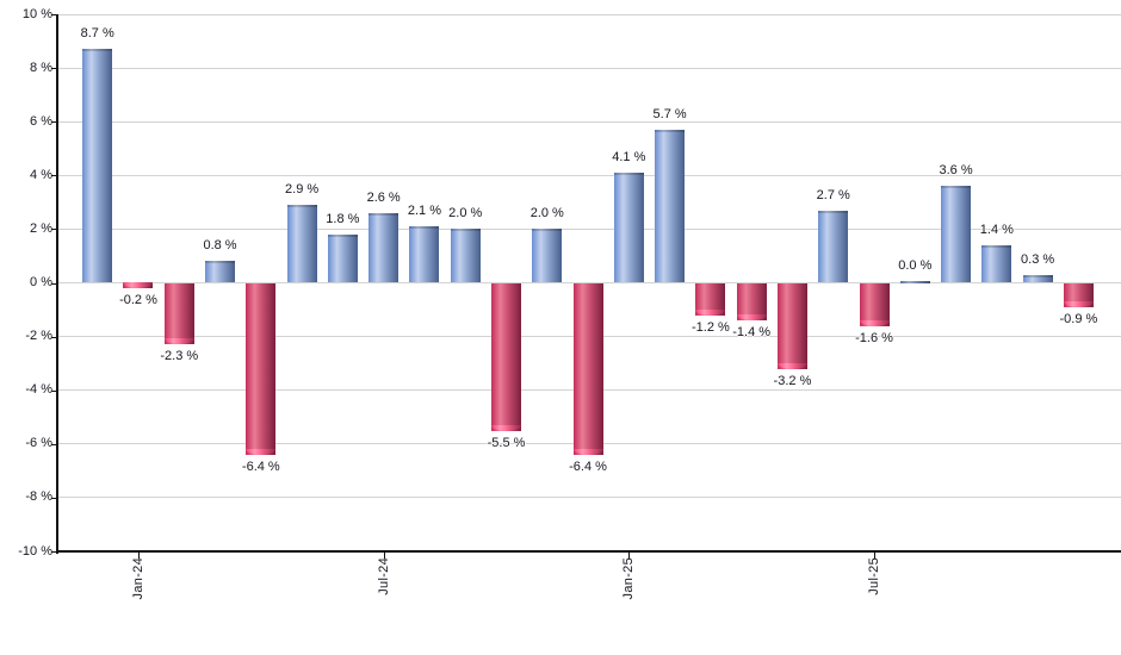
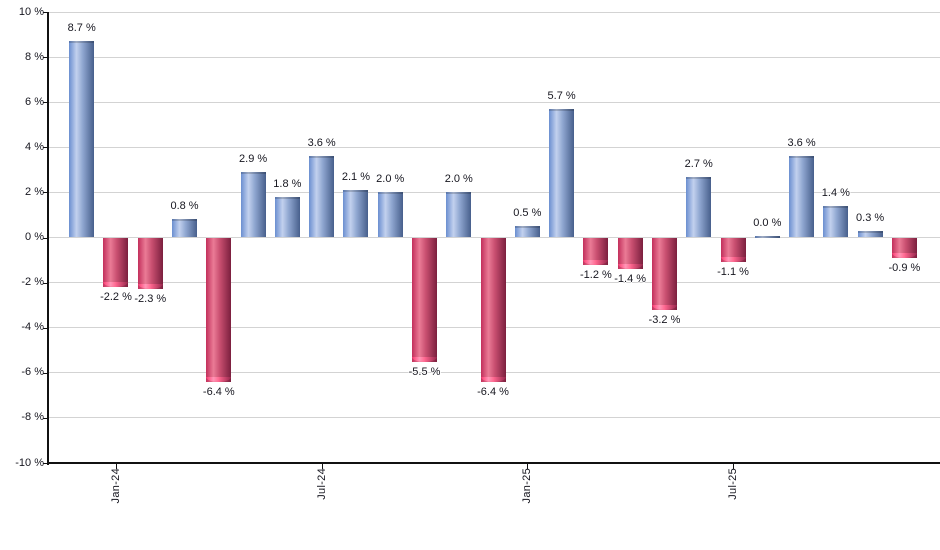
Jan-24: -0.2 -> -2.2
Jul-24: 2.6 -> 3.6
Jan-25: 4.1 -> 0.5
Jul-25: -1.6 -> -1.1
